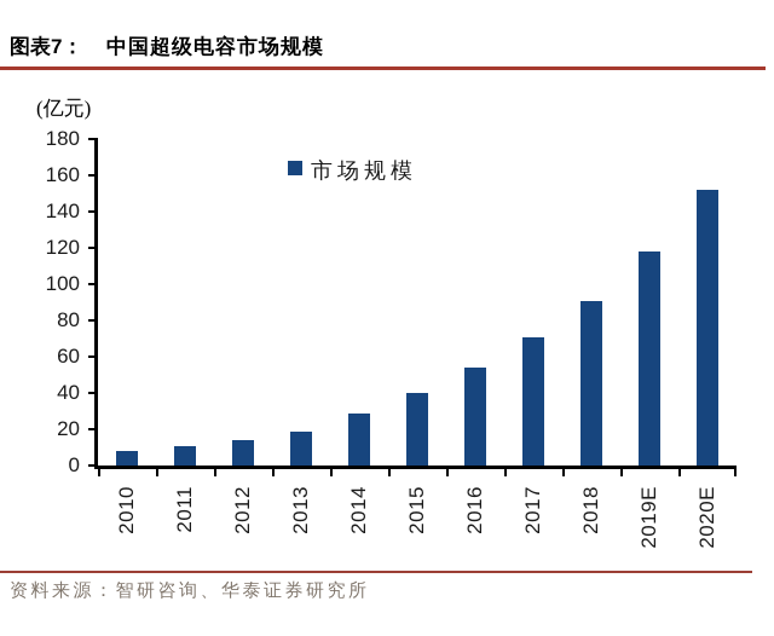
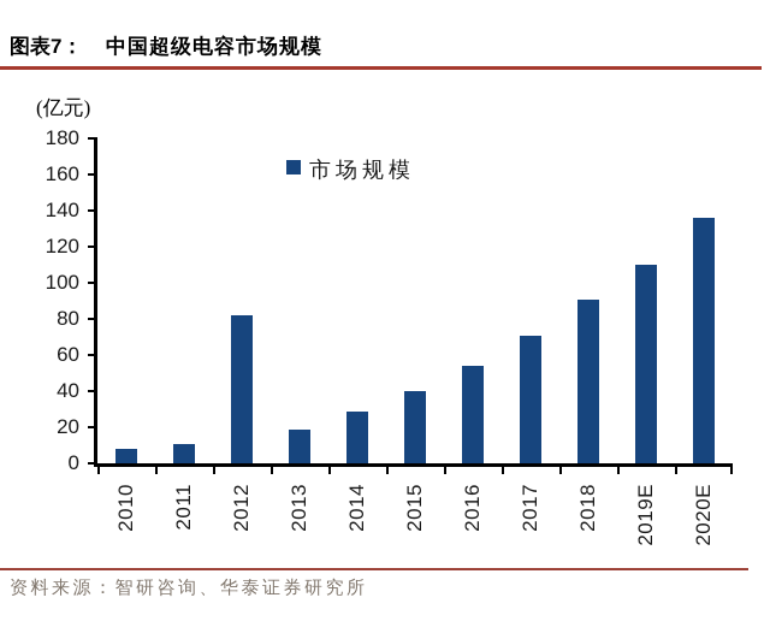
2012: 14 -> 82
2019E: 118 -> 110
2020E: 152 -> 136
